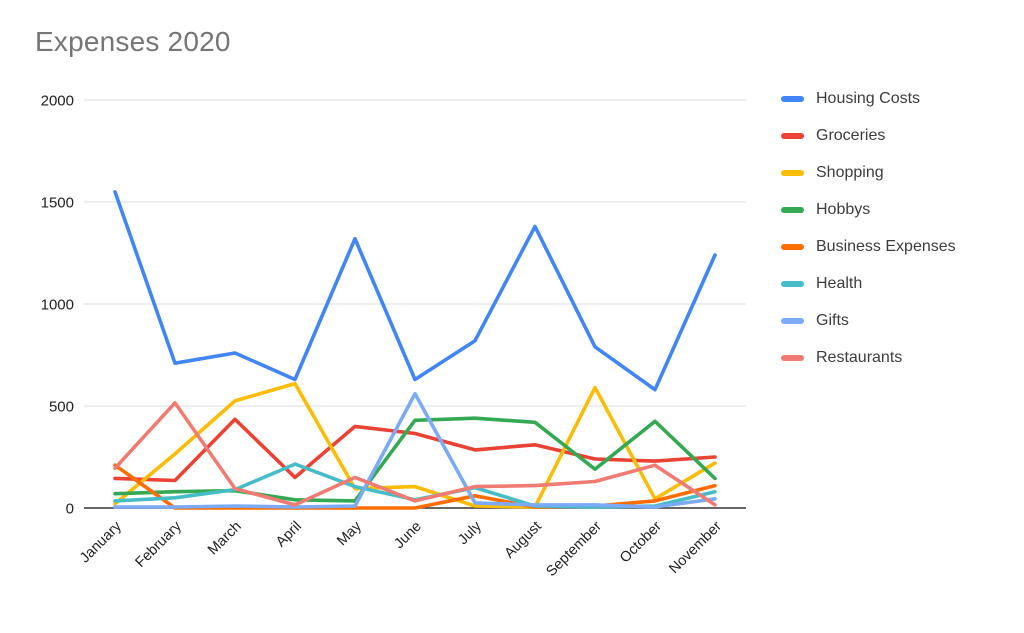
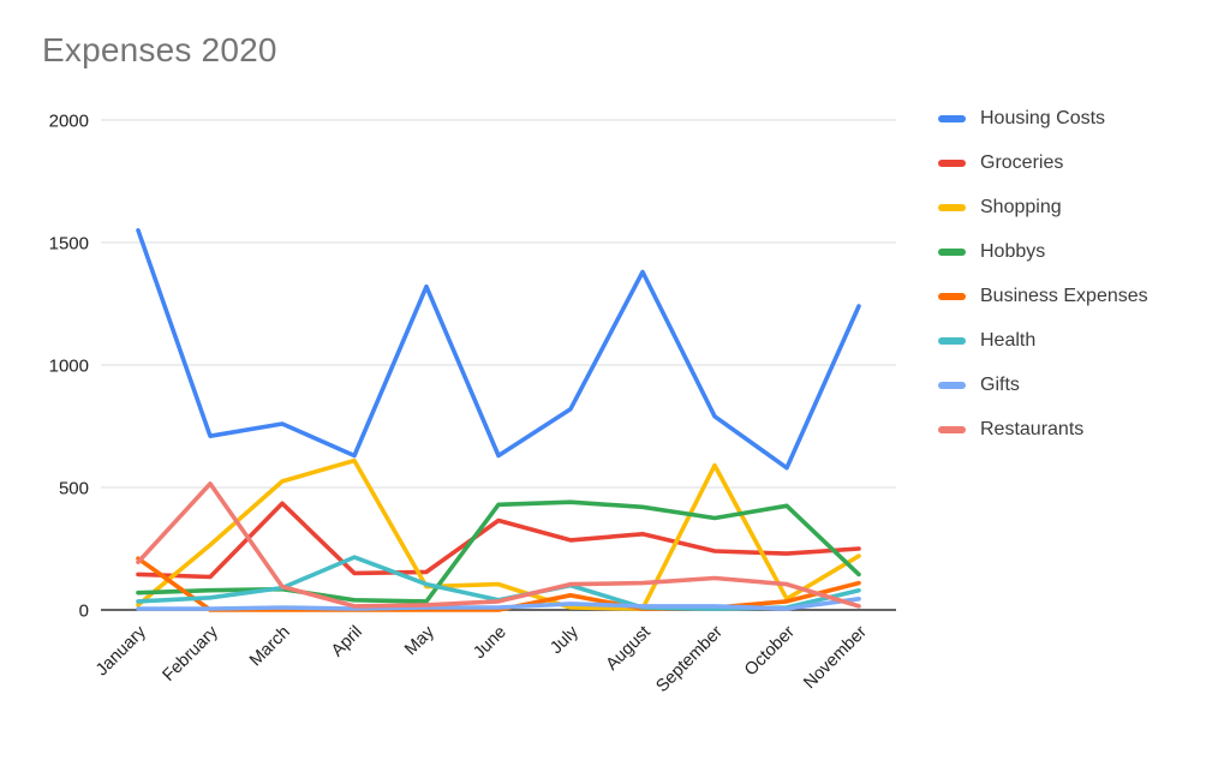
Groceries/May: 400 -> 160
Restaurants/May: 150 -> 20
Gifts/June: 560 -> 10
Hobbys/September: 190 -> 380
Restaurants/October: 210 -> 100
